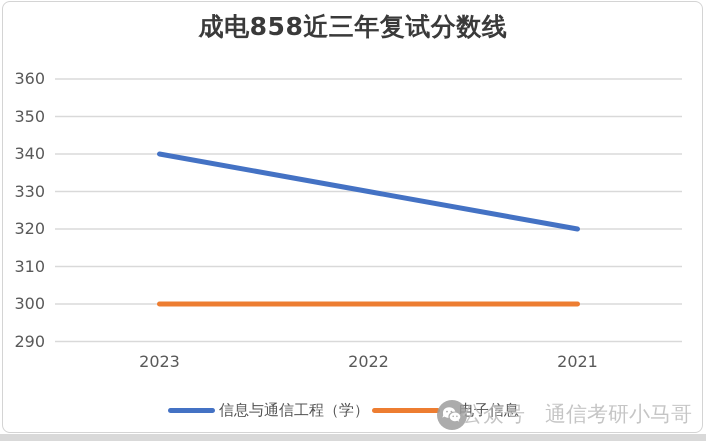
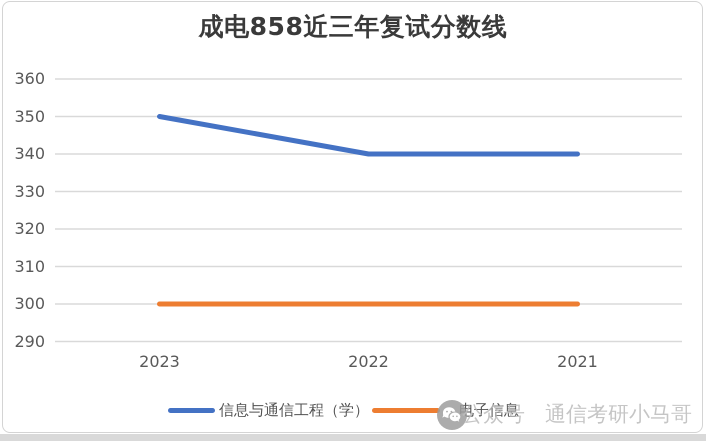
信息与通信工程（学）/2023: 340 -> 350
信息与通信工程（学）/2022: 330 -> 340
信息与通信工程（学）/2021: 320 -> 340
